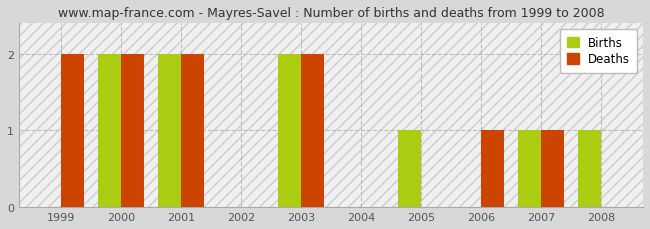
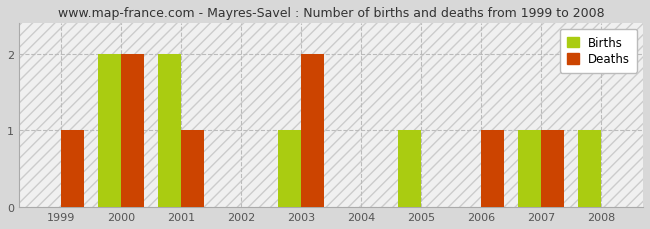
Deaths/1999: 2 -> 1
Deaths/2001: 2 -> 1
Births/2003: 2 -> 1
